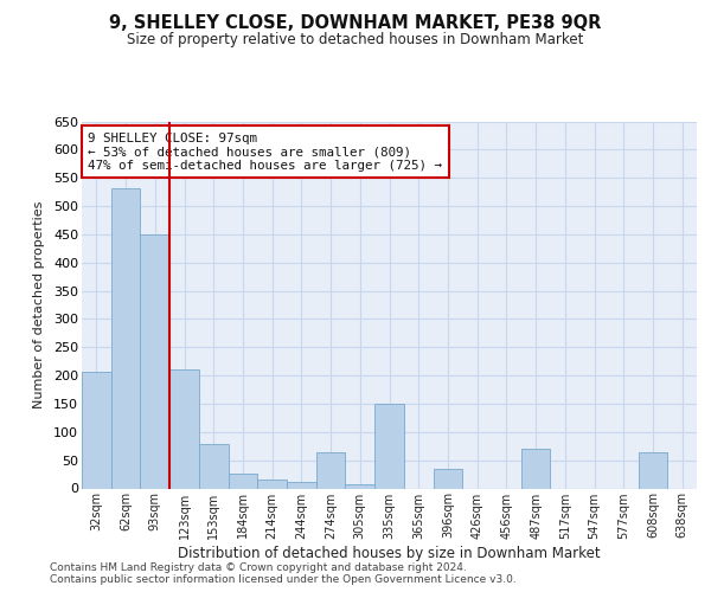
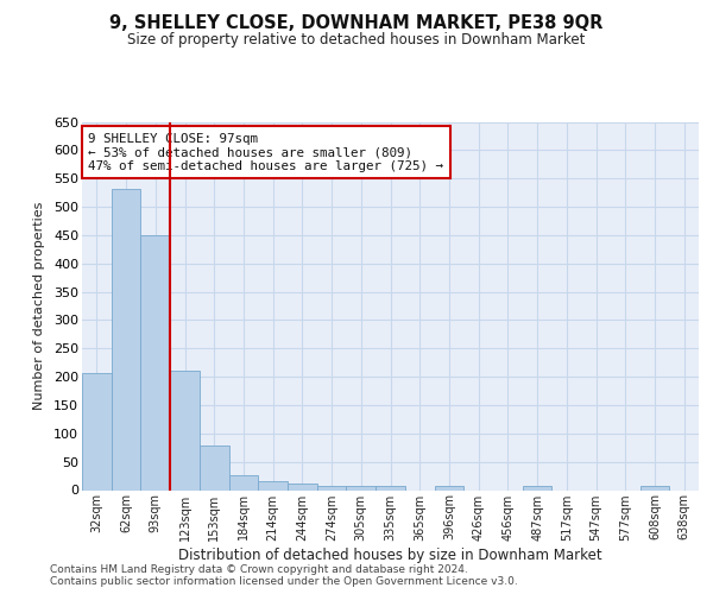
274sqm: 65 -> 7
335sqm: 150 -> 7
396sqm: 35 -> 7
487sqm: 70 -> 7
608sqm: 65 -> 7
